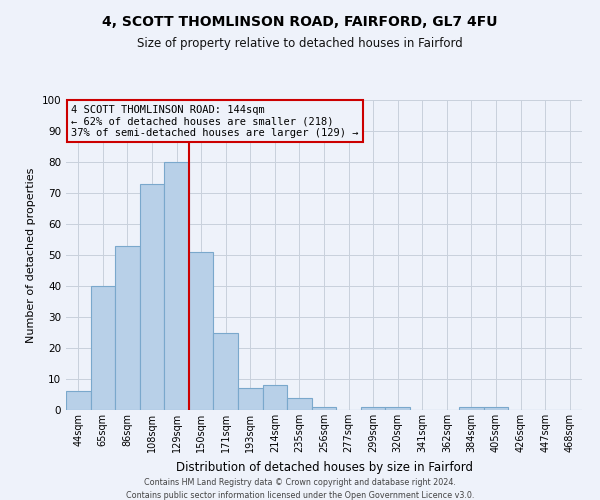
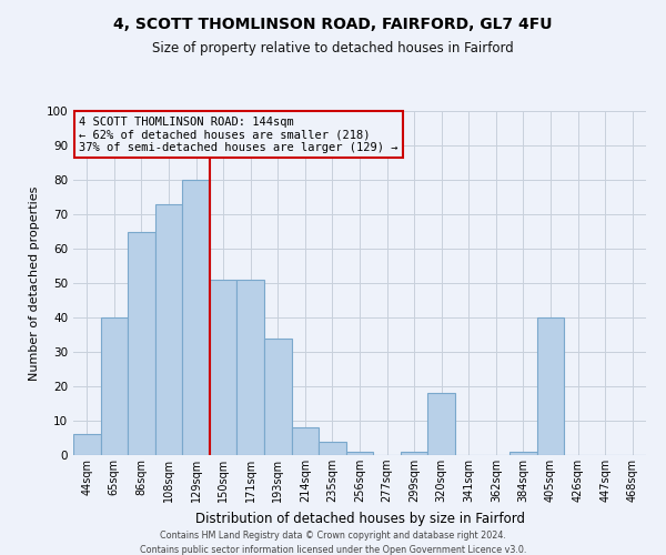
86sqm: 53 -> 65
171sqm: 25 -> 51
193sqm: 7 -> 34
320sqm: 1 -> 18
405sqm: 1 -> 40
